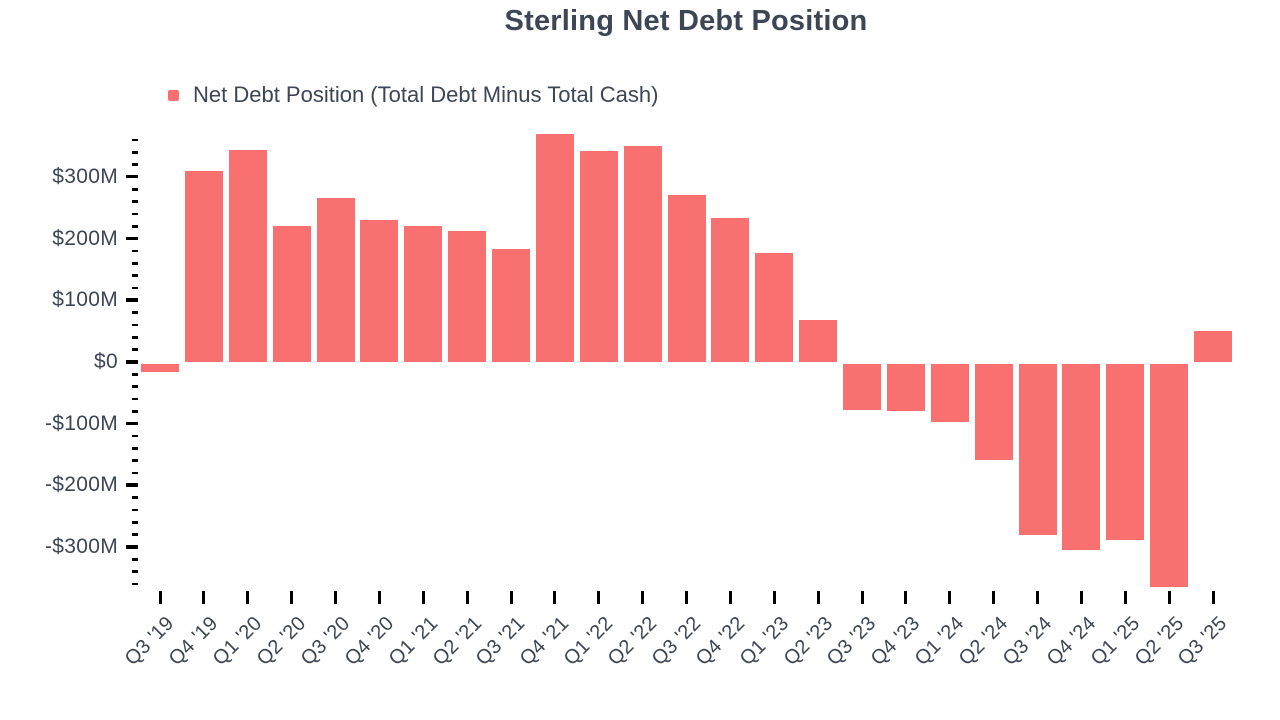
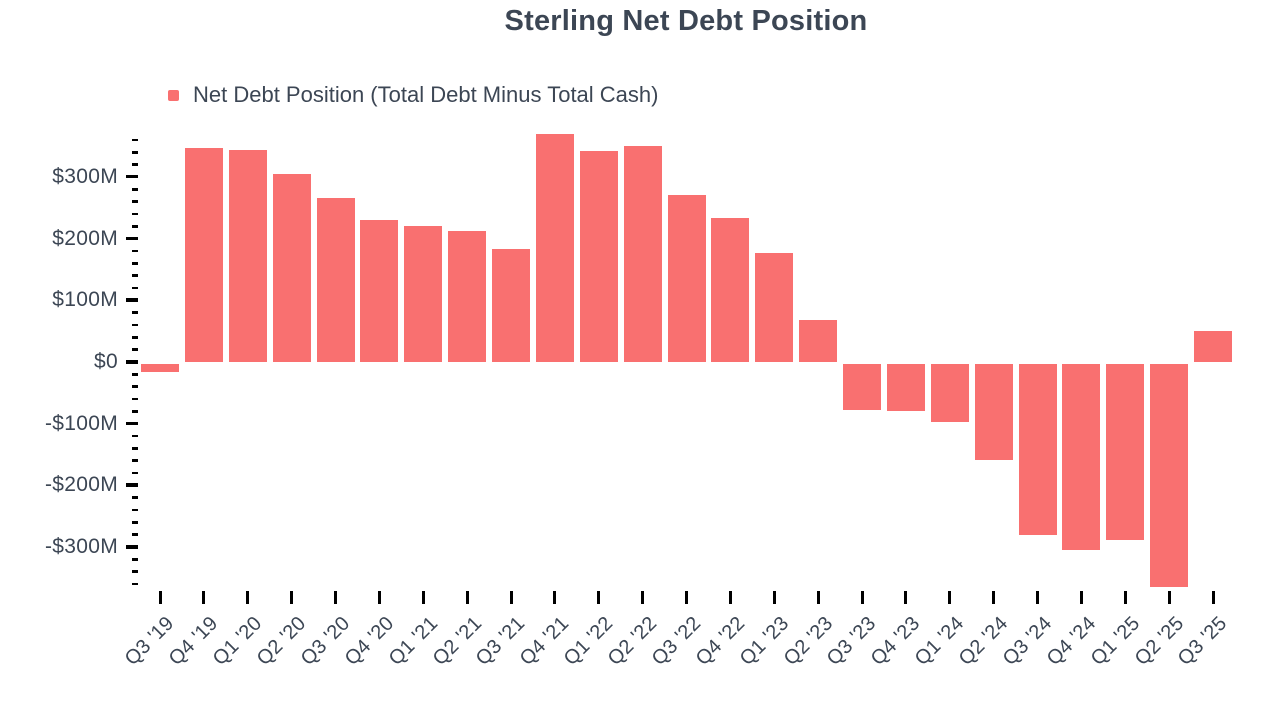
Q4 '19: $310M -> $350M
Q2 '20: $220M -> $300M
